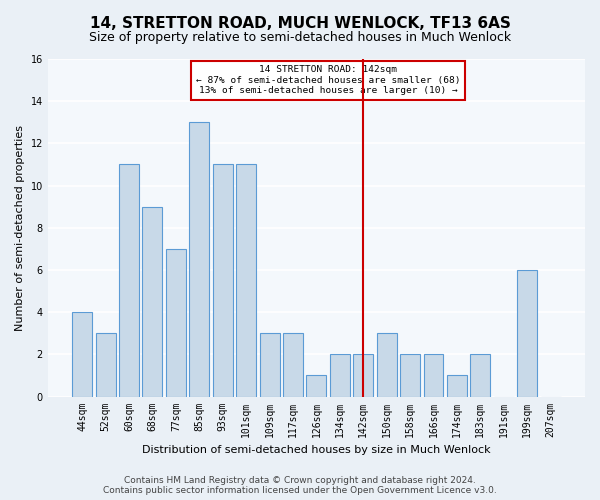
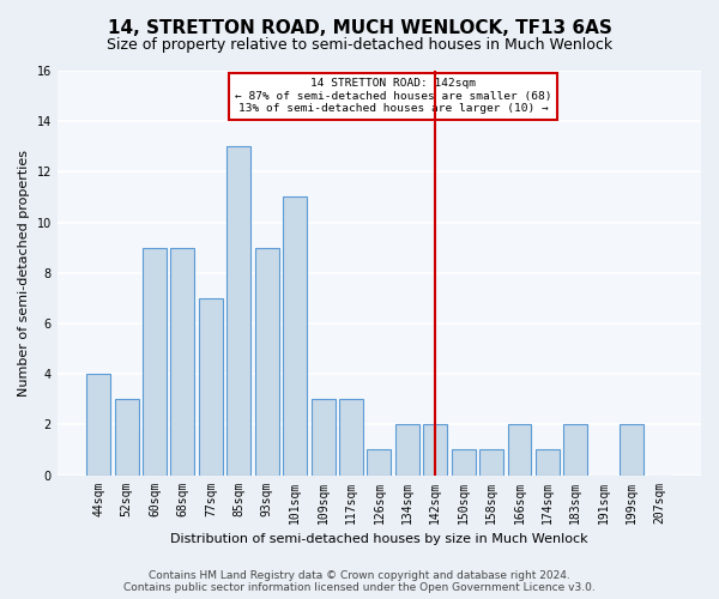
60sqm: 11 -> 9
93sqm: 11 -> 9
150sqm: 3 -> 1
158sqm: 2 -> 1
199sqm: 6 -> 2
